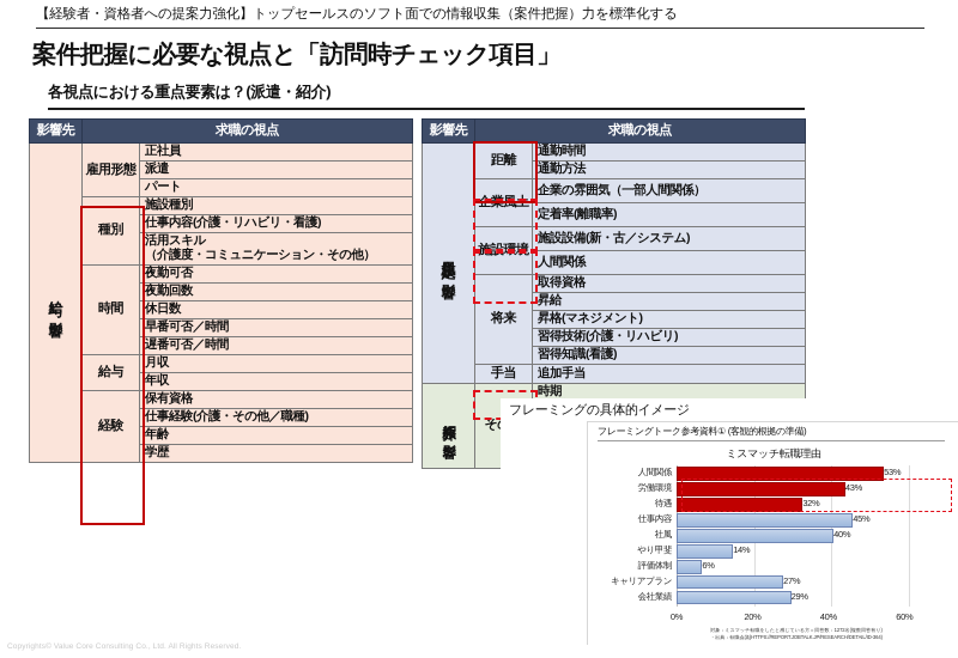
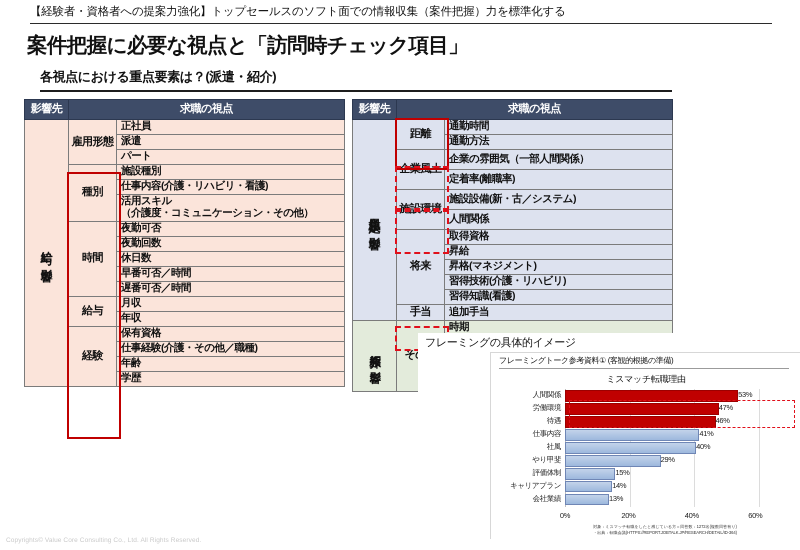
労働環境: 43% -> 47%
待遇: 32% -> 46%
仕事内容: 45% -> 41%
やり甲斐: 14% -> 29%
評価体制: 6% -> 15%
キャリアプラン: 27% -> 14%
会社業績: 29% -> 13%
